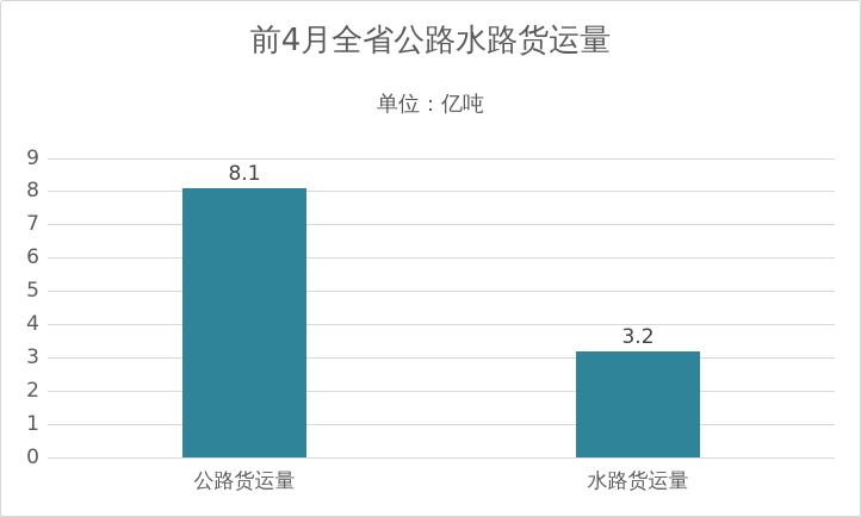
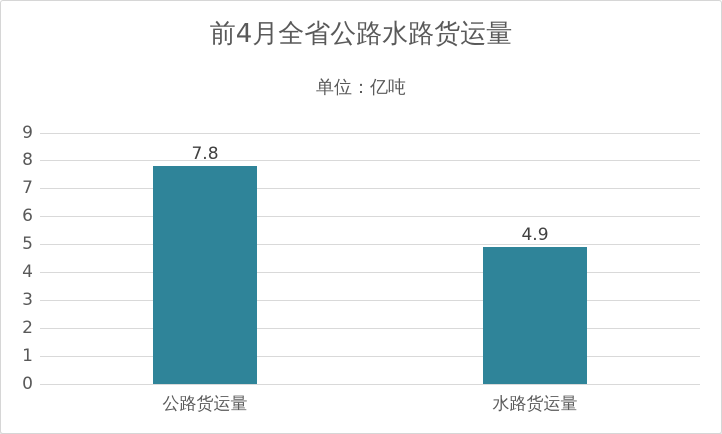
公路货运量: 8.1 -> 7.8
水路货运量: 3.2 -> 4.9
